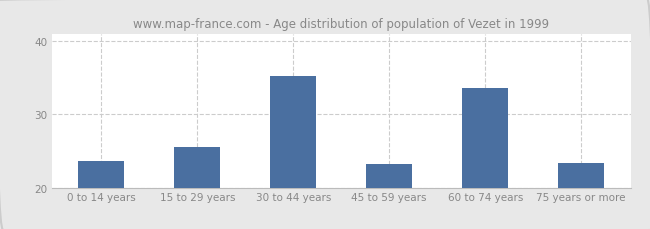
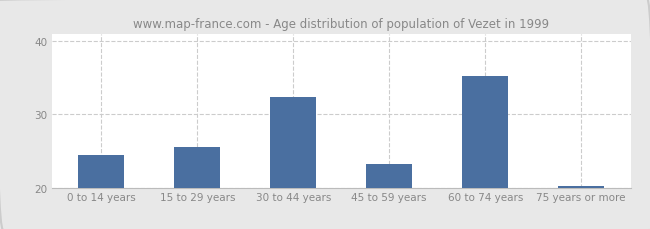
0 to 14 years: 23.6 -> 24.5
30 to 44 years: 35.2 -> 32.3
60 to 74 years: 33.6 -> 35.2
75 years or more: 23.4 -> 20.1
